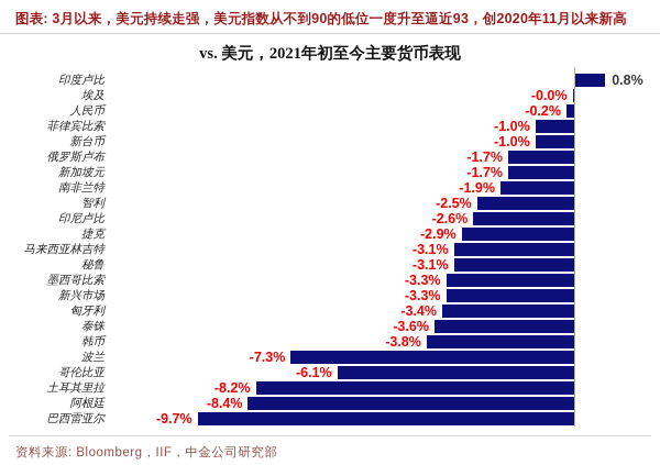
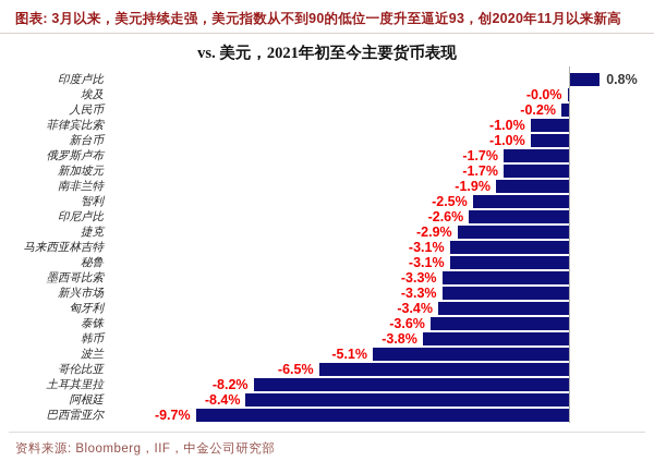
波兰: -7.3% -> -5.1%
哥伦比亚: -6.1% -> -6.5%
